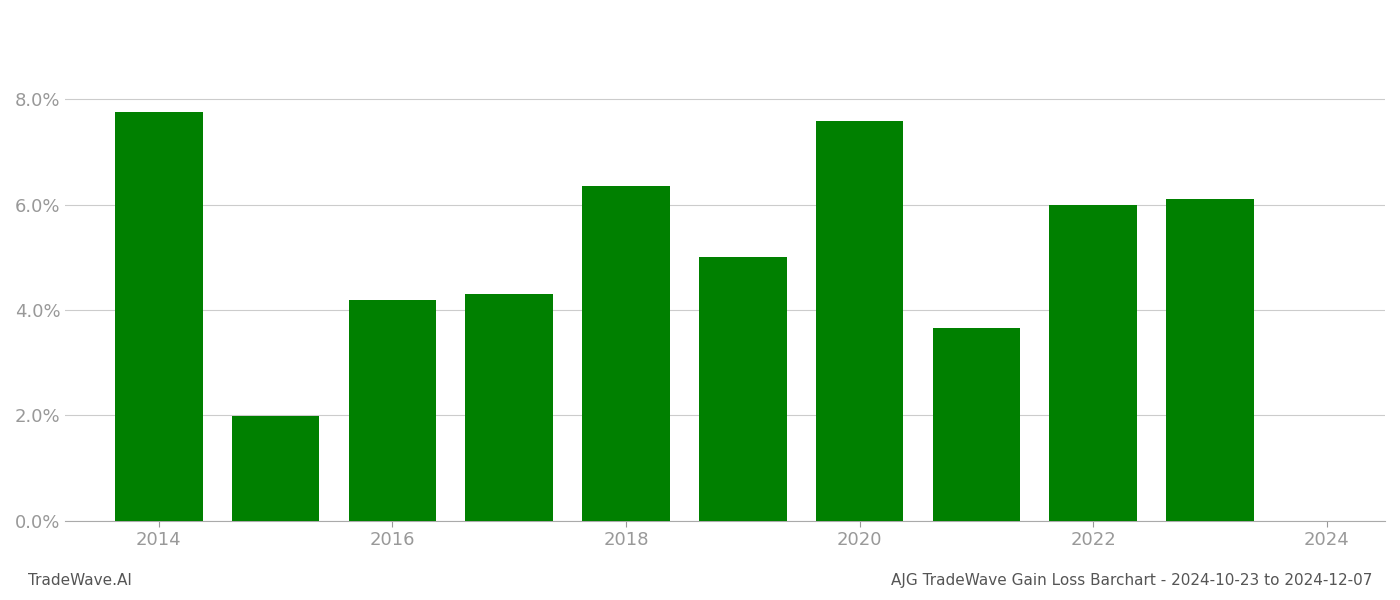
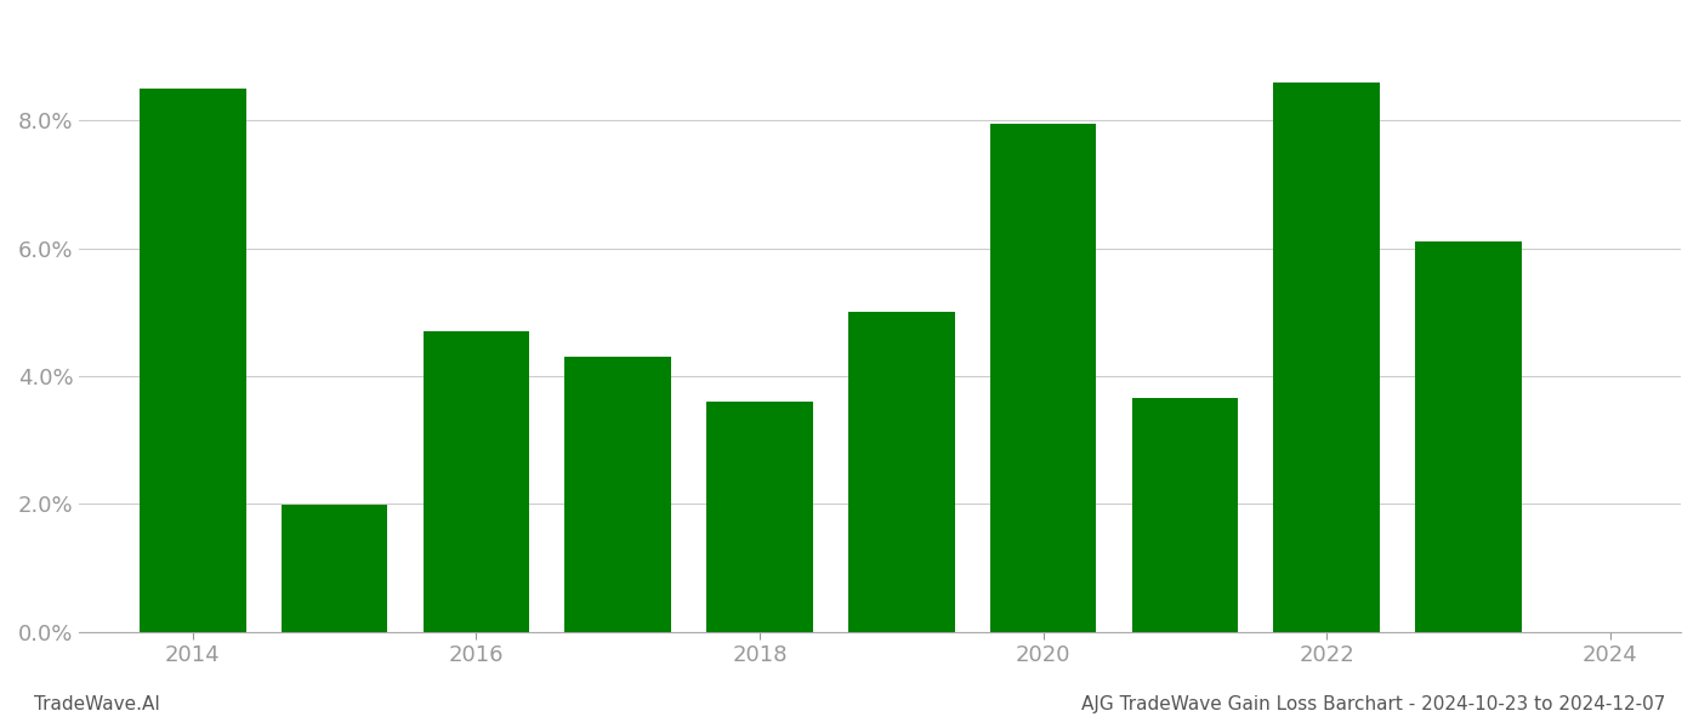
2014: 7.76% -> 8.50%
2016: 4.18% -> 4.70%
2018: 6.36% -> 3.60%
2020: 7.58% -> 7.95%
2022: 6.00% -> 8.60%
